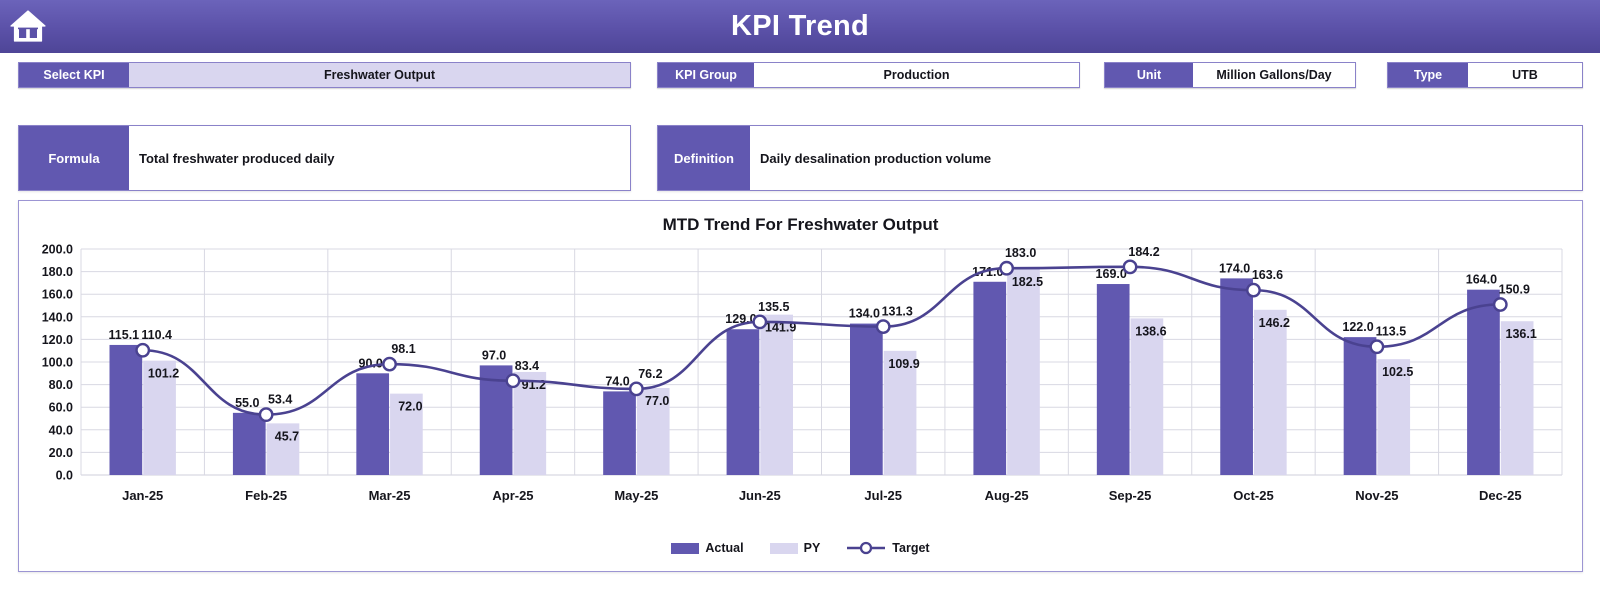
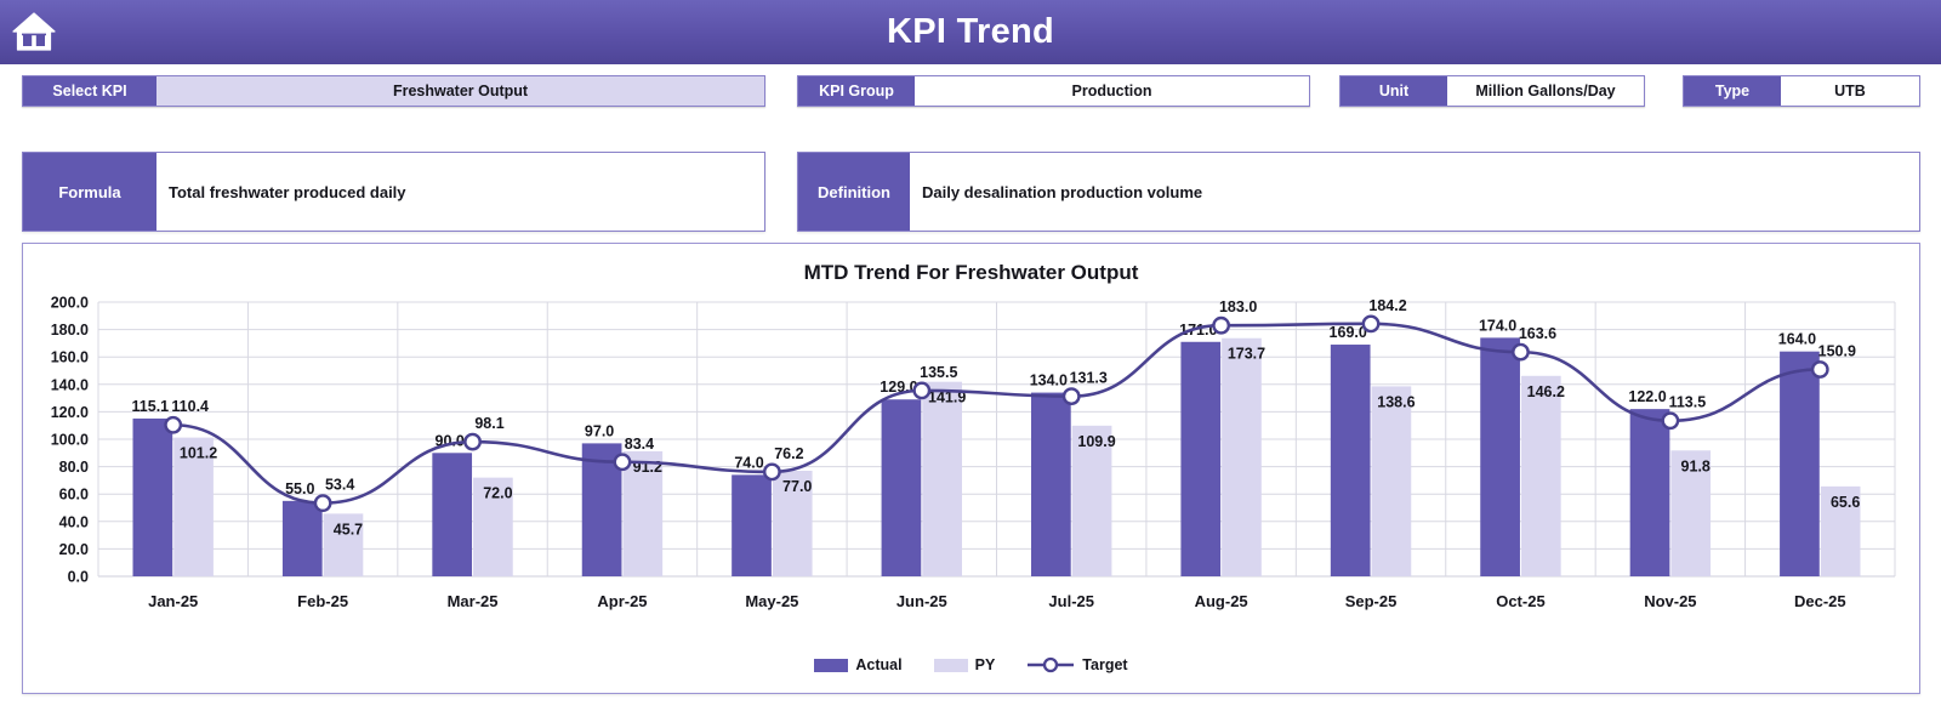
PY/Aug-25: 182.5 -> 173.7
PY/Nov-25: 102.5 -> 91.8
PY/Dec-25: 136.1 -> 65.6
